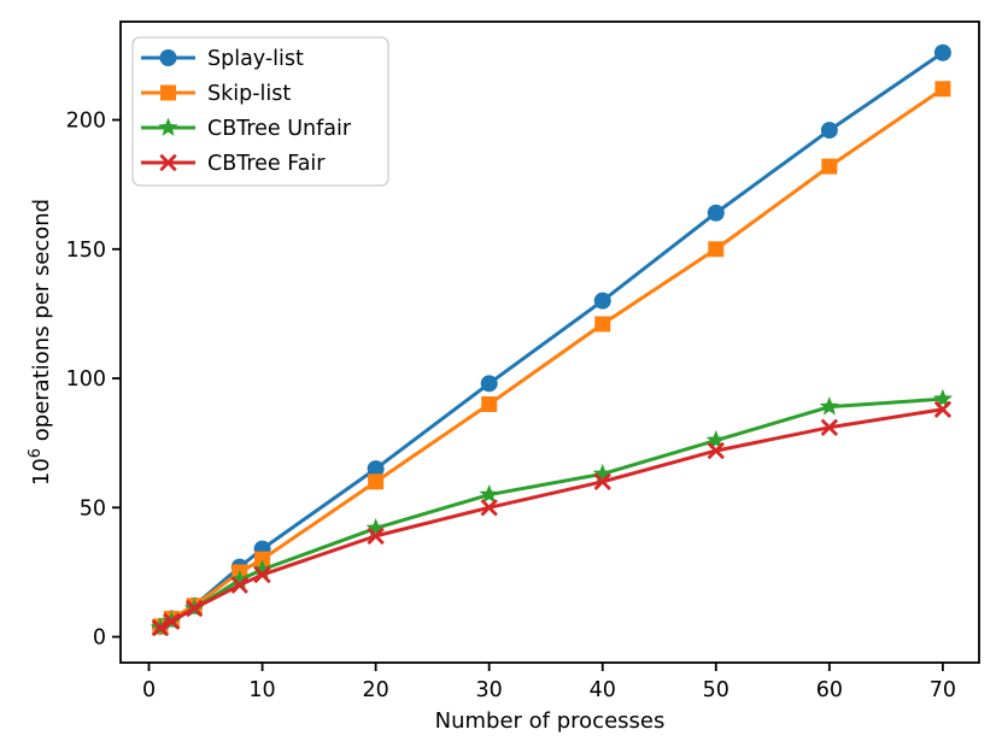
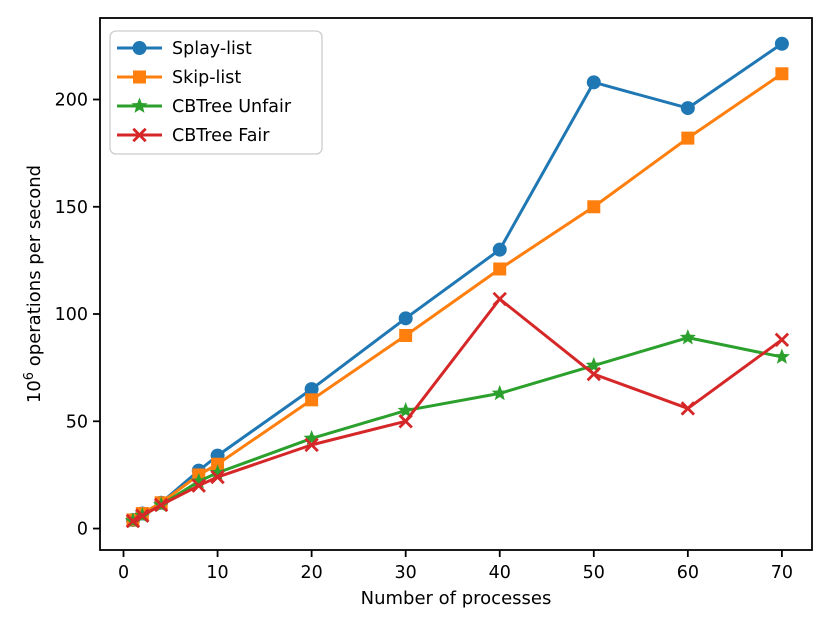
CBTree Fair/40: 60 -> 107
Splay-list/50: 164 -> 208
CBTree Fair/60: 81 -> 56
CBTree Unfair/70: 92 -> 80
